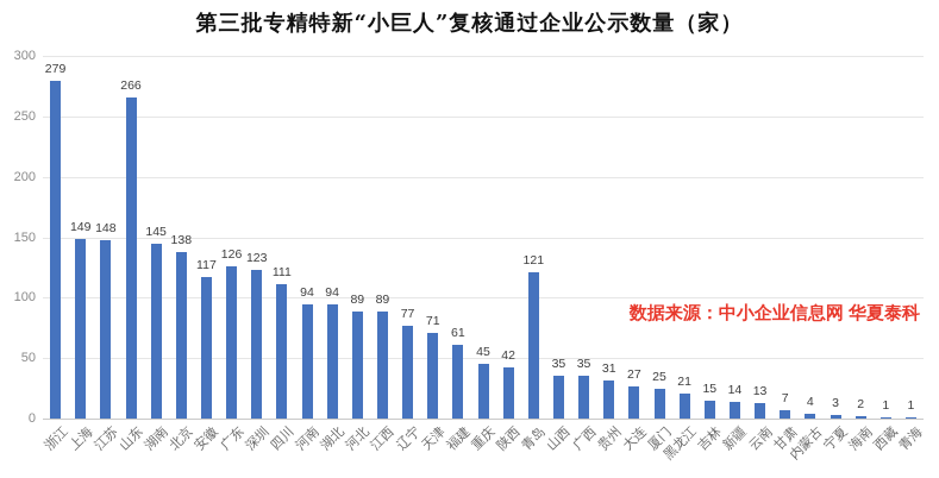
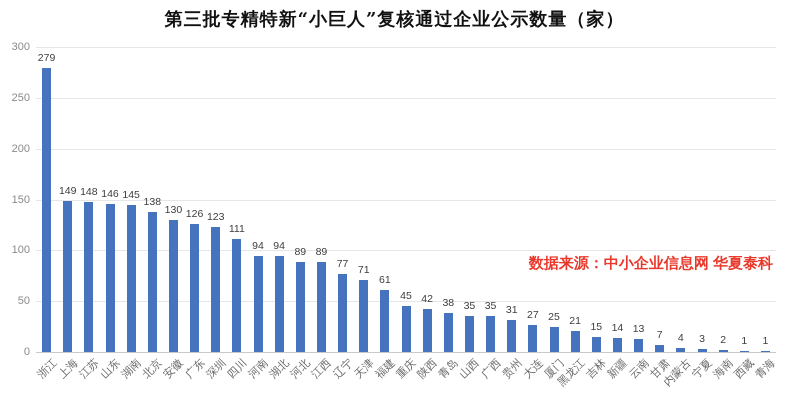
山东: 266 -> 146
安徽: 117 -> 130
青岛: 121 -> 38
